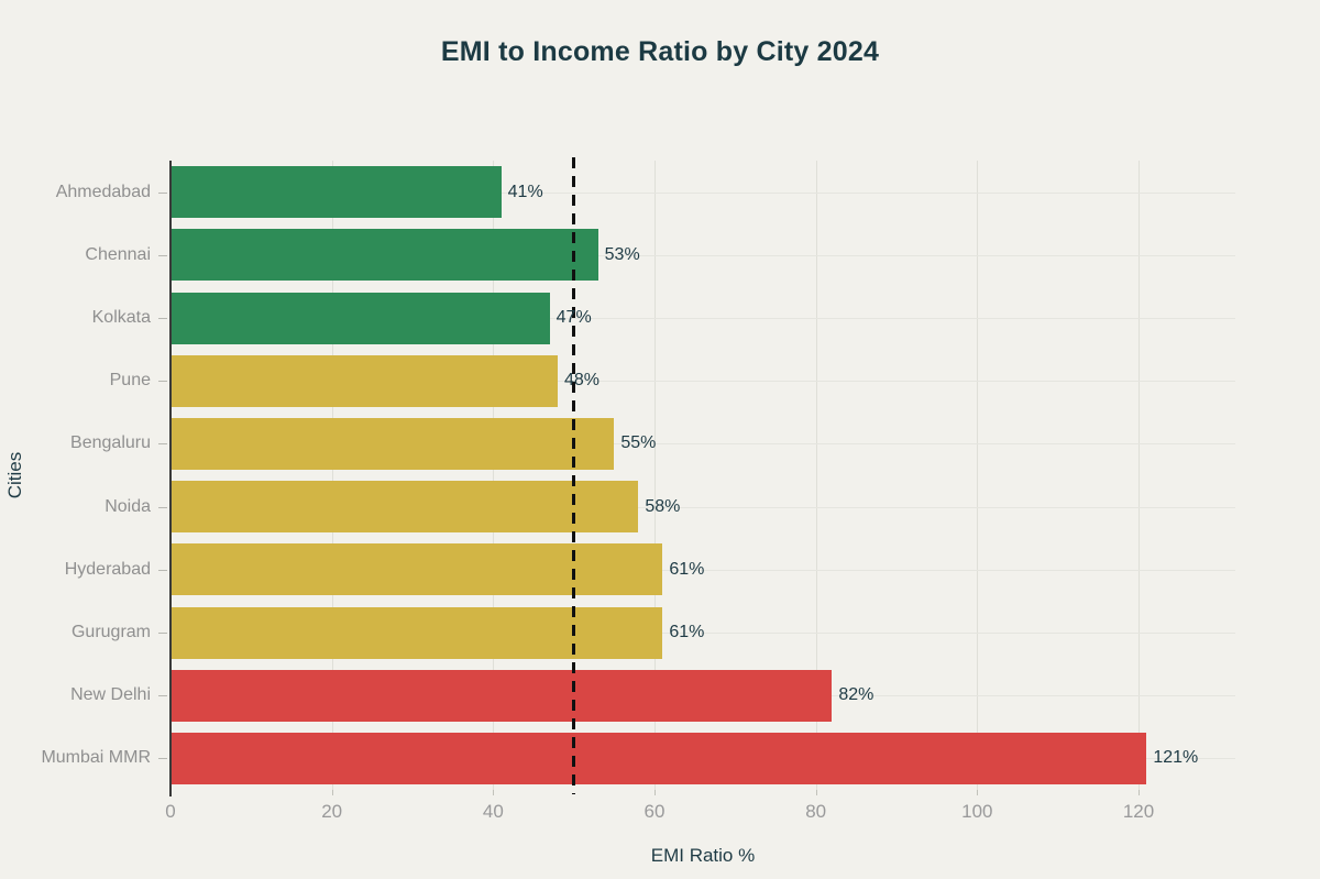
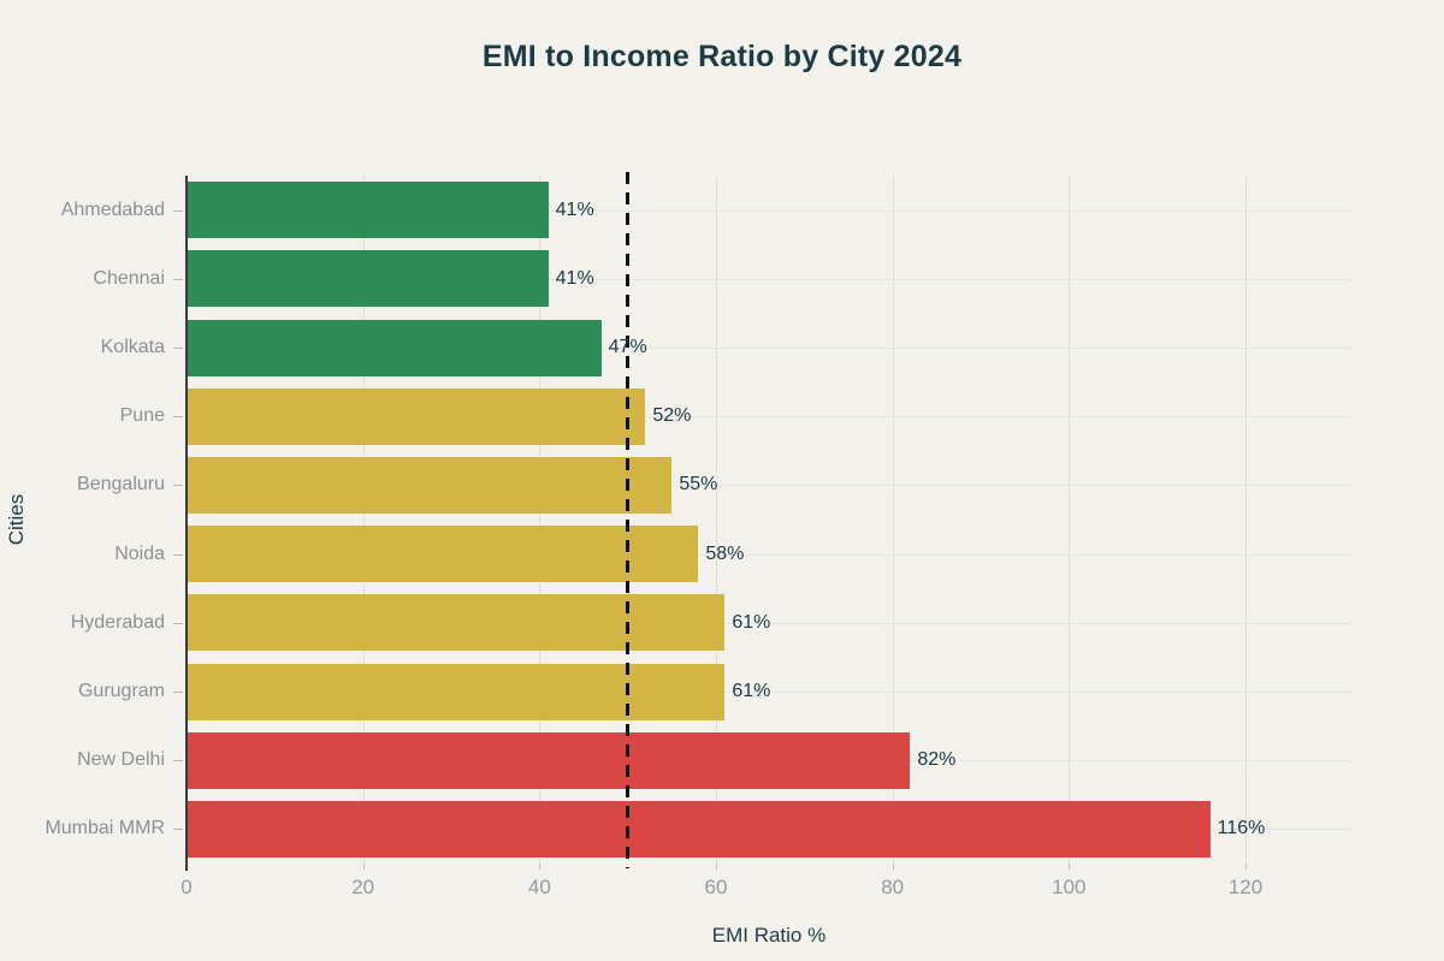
Chennai: 53% -> 41%
Pune: 48% -> 52%
Mumbai MMR: 121% -> 116%
